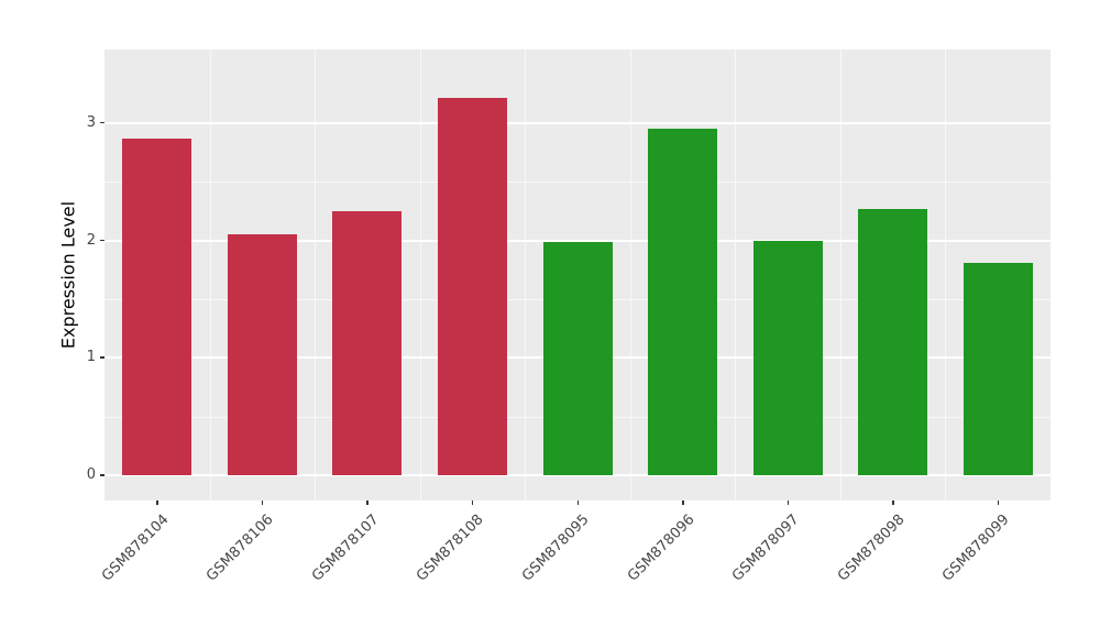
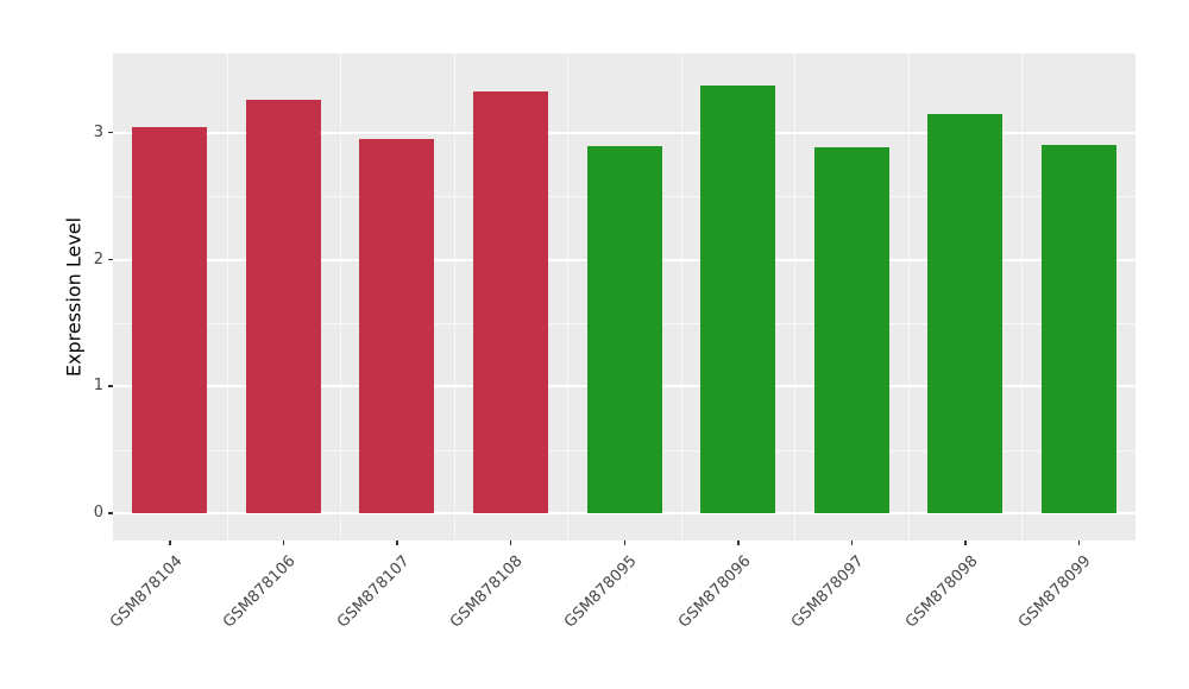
GSM878104: 2.87 -> 3.05
GSM878106: 2.05 -> 3.26
GSM878107: 2.25 -> 2.95
GSM878108: 3.21 -> 3.33
GSM878095: 1.99 -> 2.90
GSM878096: 2.95 -> 3.37
GSM878097: 2.00 -> 2.89
GSM878098: 2.27 -> 3.15
GSM878099: 1.81 -> 2.91
